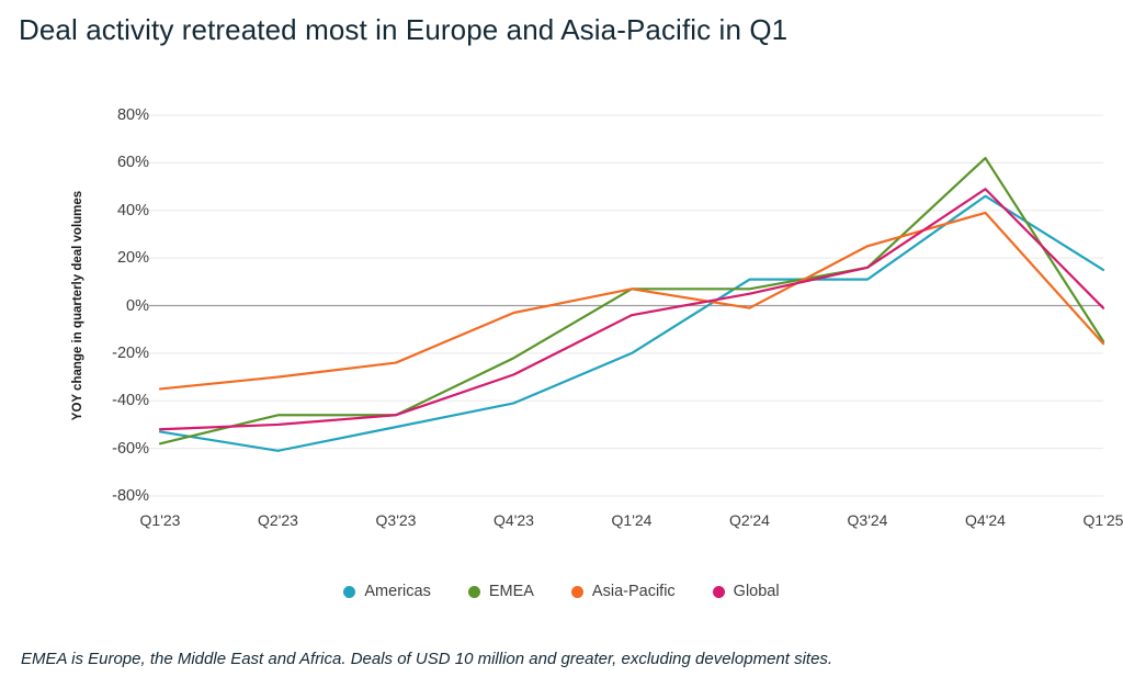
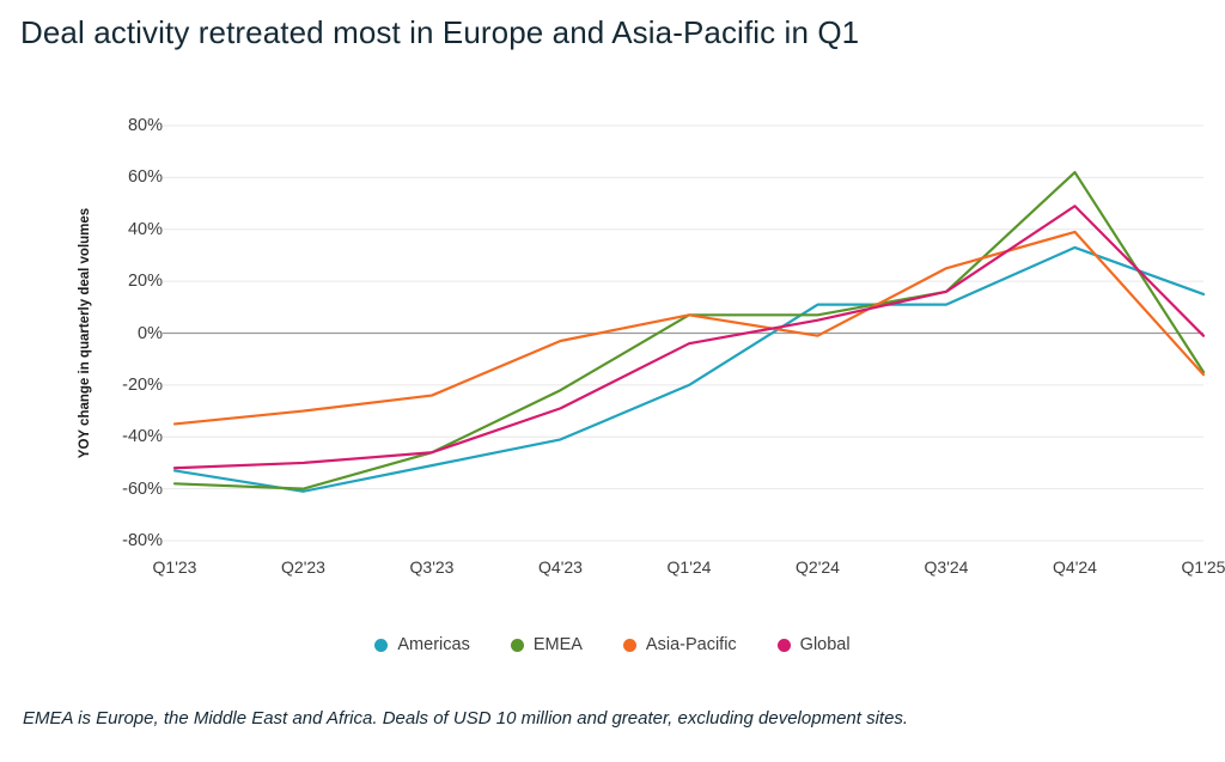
EMEA/Q2'23: -46% -> -60%
Americas/Q4'24: 46% -> 33%
